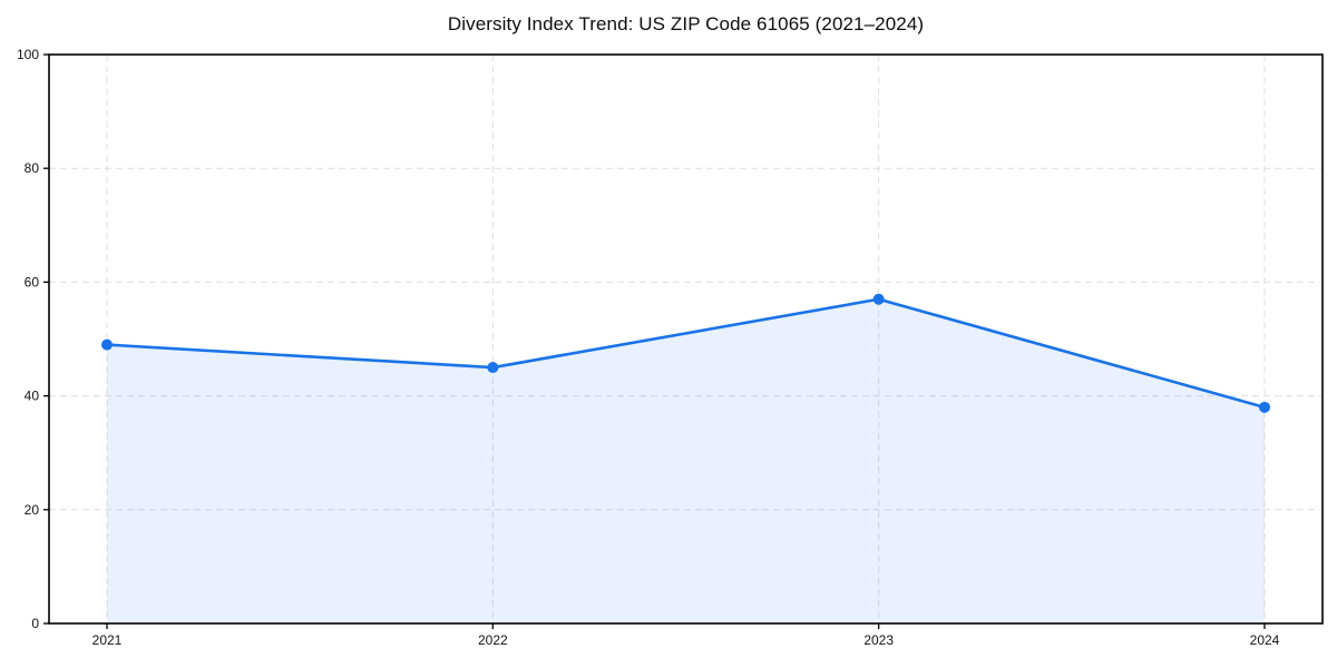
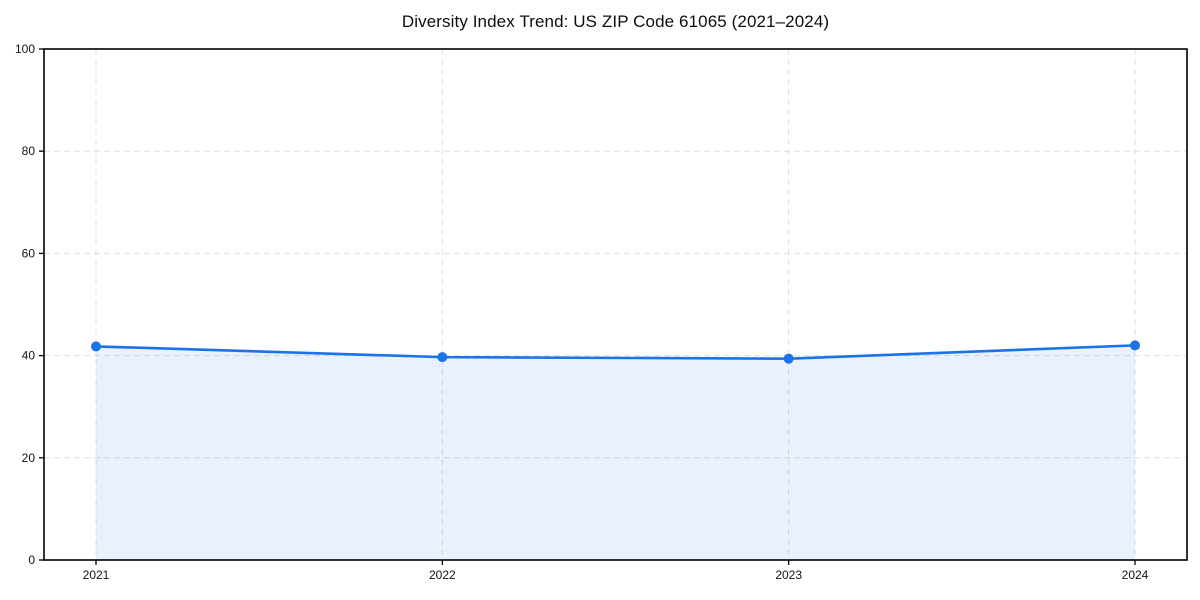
2021: 49 -> 42
2022: 45 -> 40
2023: 57 -> 39
2024: 38 -> 42
